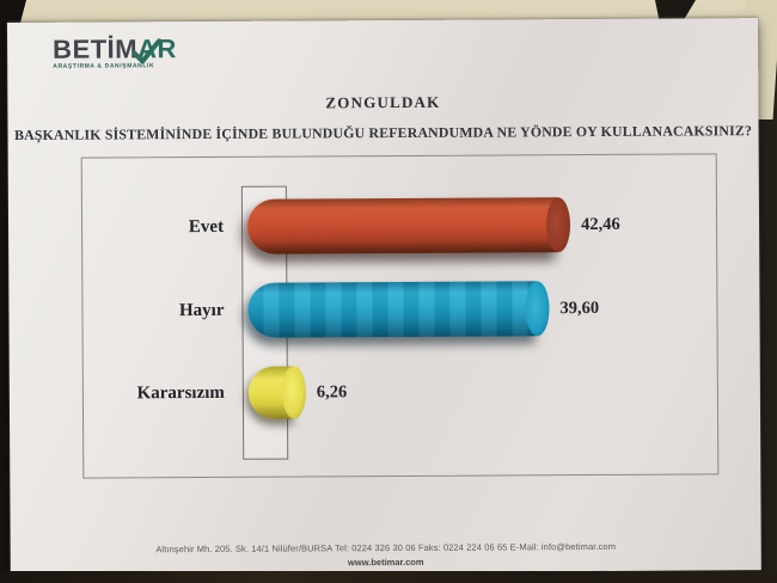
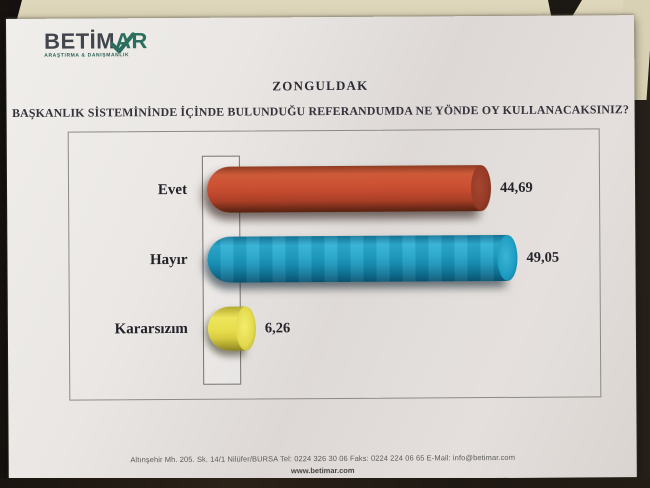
Evet: 42,46 -> 44,69
Hayır: 39,60 -> 49,05
